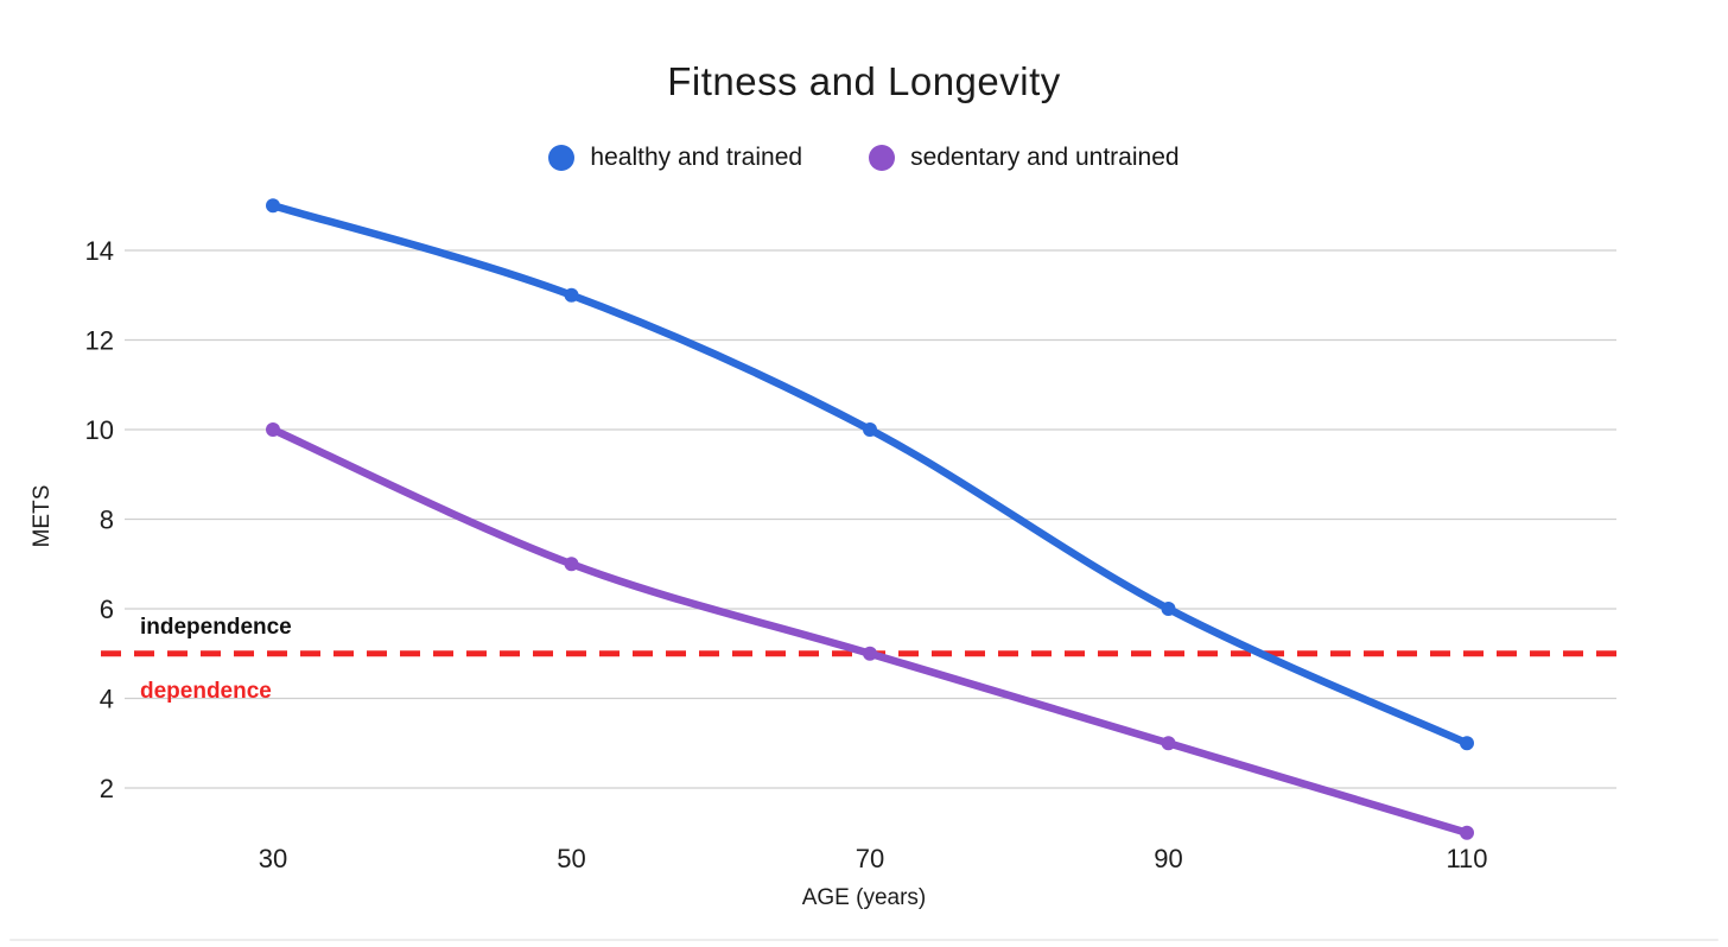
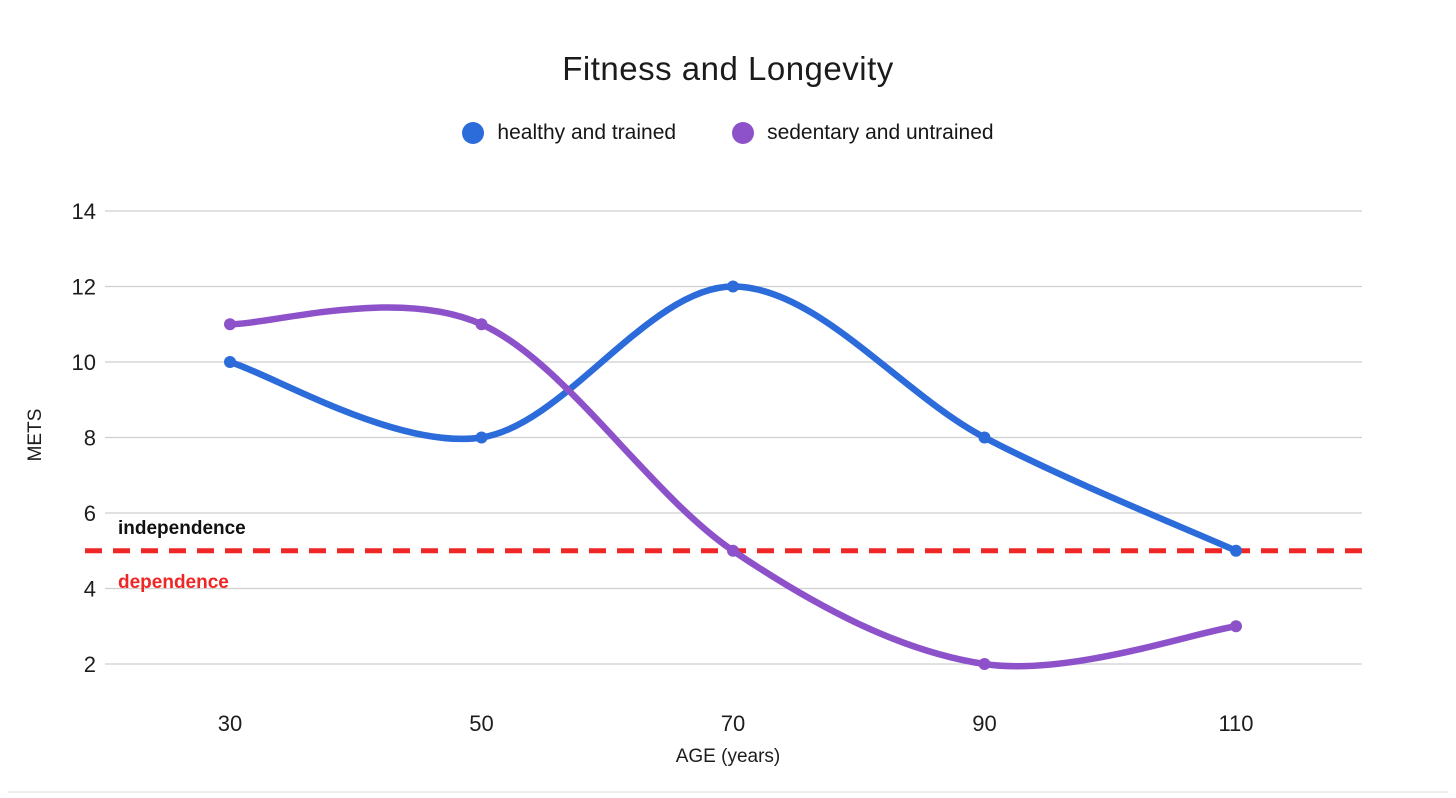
healthy and trained/30: 15 -> 10
sedentary and untrained/30: 10 -> 11
healthy and trained/50: 13 -> 8
sedentary and untrained/50: 7 -> 11
healthy and trained/70: 10 -> 12
healthy and trained/90: 6 -> 8
sedentary and untrained/90: 3 -> 2
healthy and trained/110: 3 -> 5
sedentary and untrained/110: 1 -> 3
